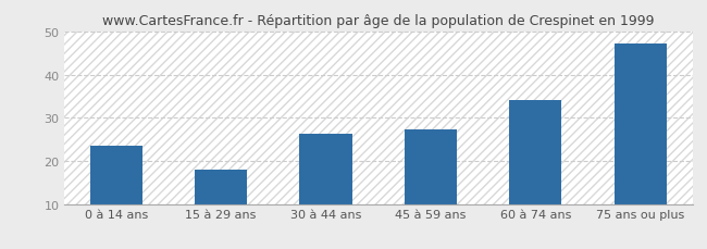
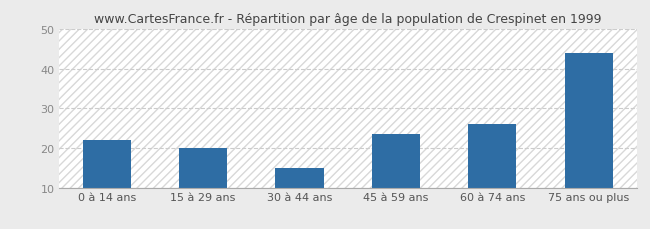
0 à 14 ans: 23.5 -> 22.0
15 à 29 ans: 18.0 -> 20.0
30 à 44 ans: 26.3 -> 15.0
45 à 59 ans: 27.2 -> 23.5
60 à 74 ans: 34.2 -> 26.0
75 ans ou plus: 47.2 -> 44.0
